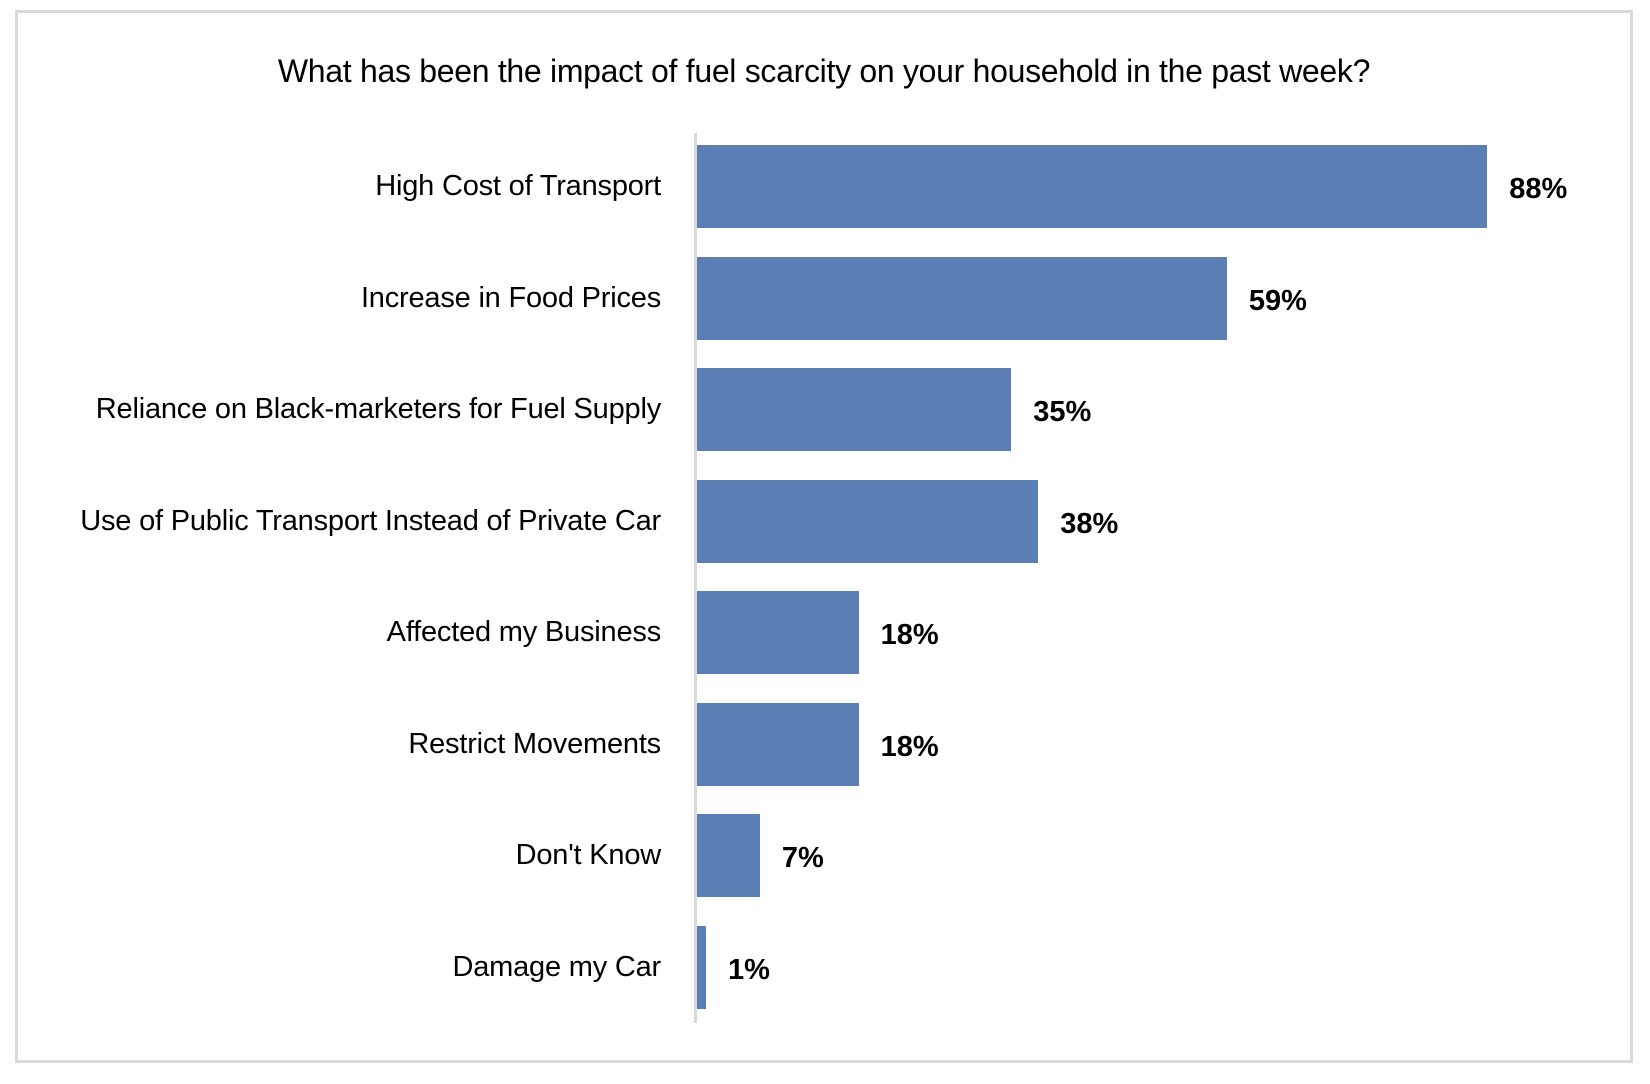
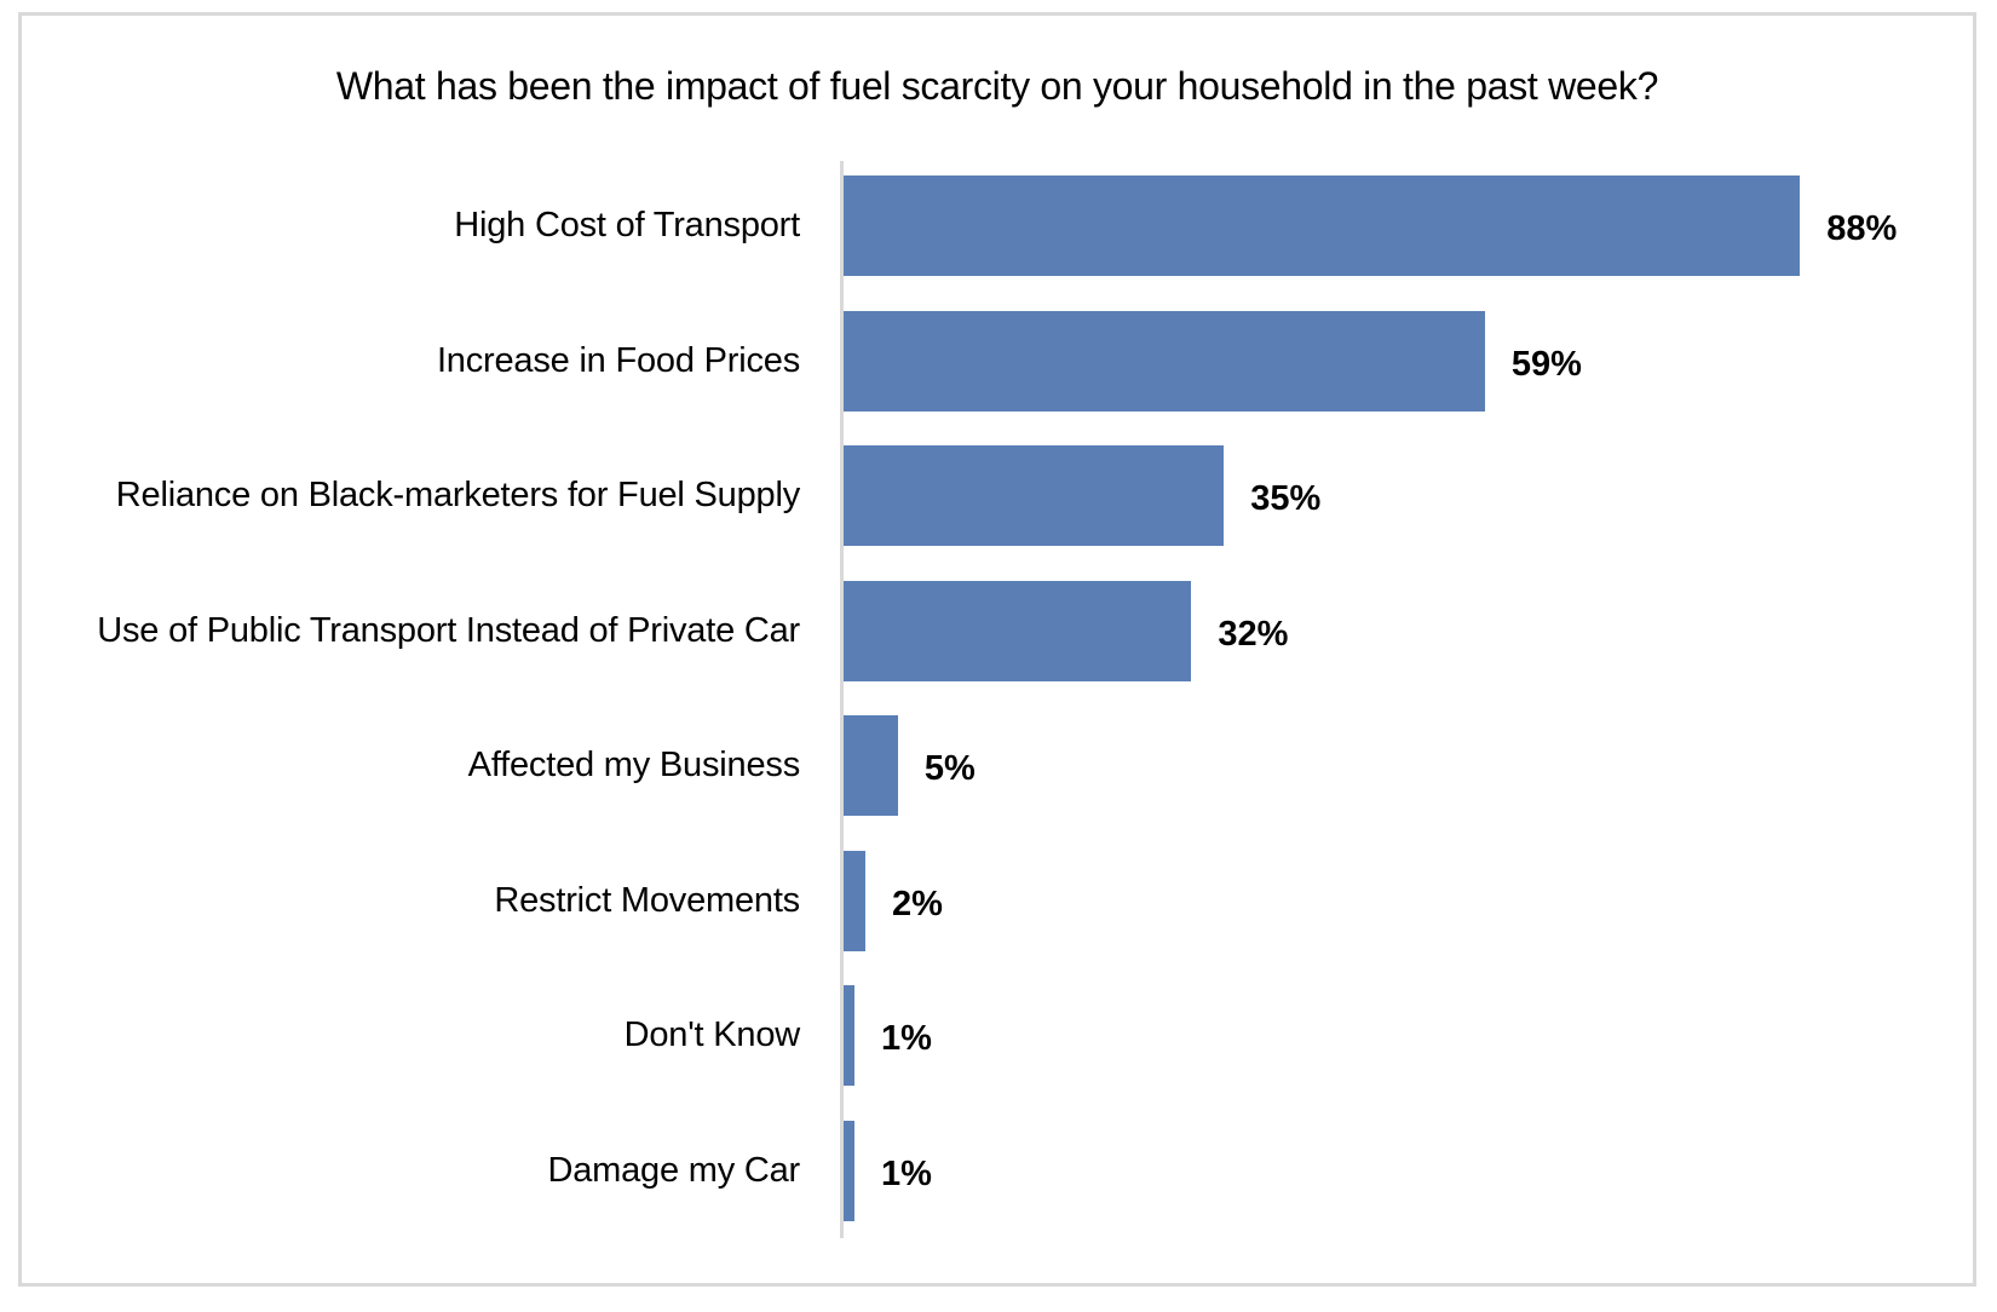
Use of Public Transport Instead of Private Car: 38% -> 32%
Affected my Business: 18% -> 5%
Restrict Movements: 18% -> 2%
Don't Know: 7% -> 1%
